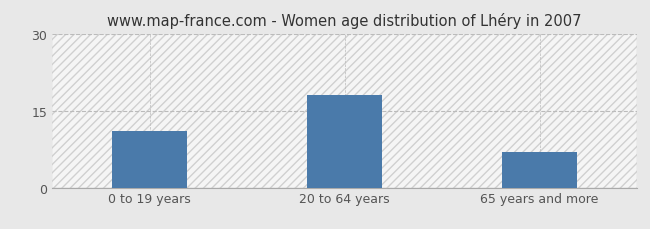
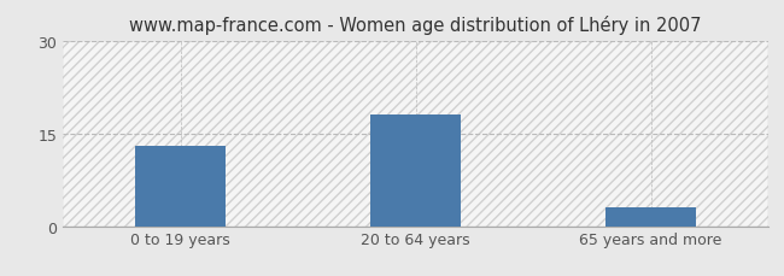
0 to 19 years: 11 -> 13
65 years and more: 7 -> 3
